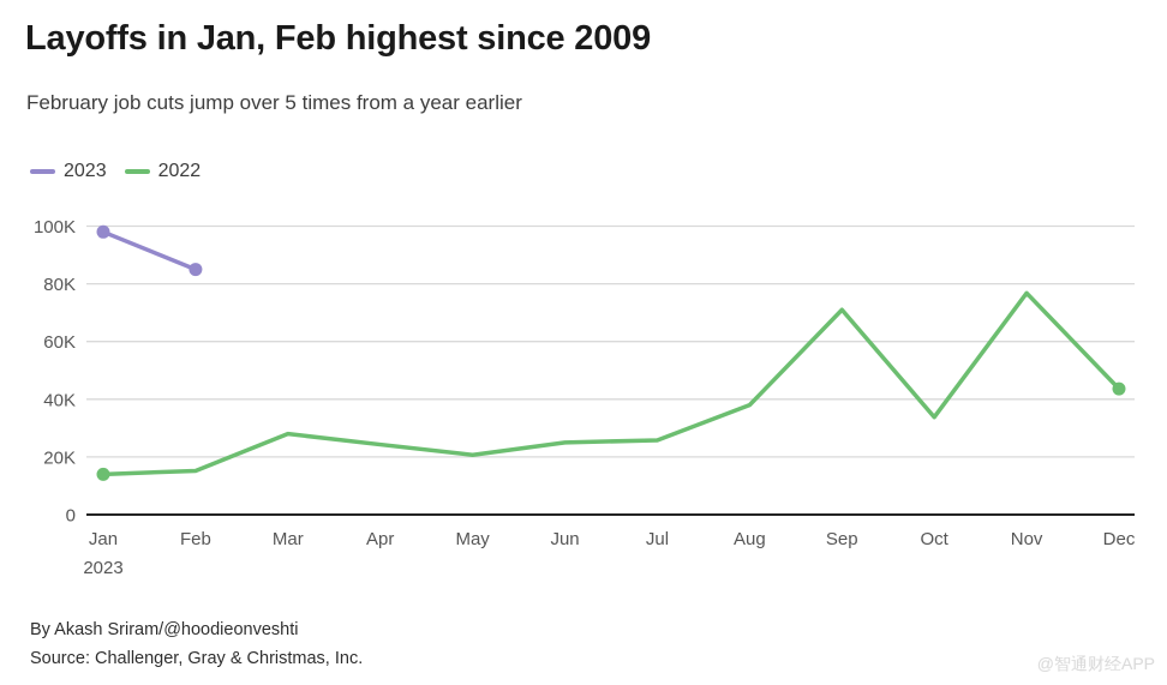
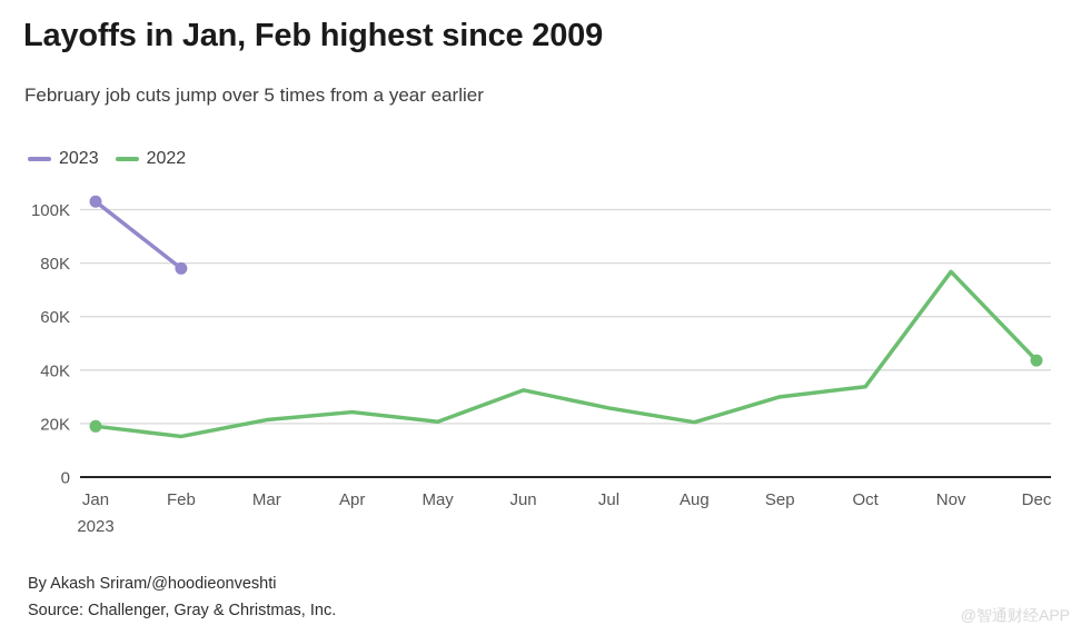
2023/Jan: 98K -> 103K
2022/Jan: 14K -> 19K
2023/Feb: 85K -> 78K
2022/Mar: 28K -> 21K
2022/Jun: 25K -> 32K
2022/Aug: 38K -> 20K
2022/Sep: 71K -> 30K
